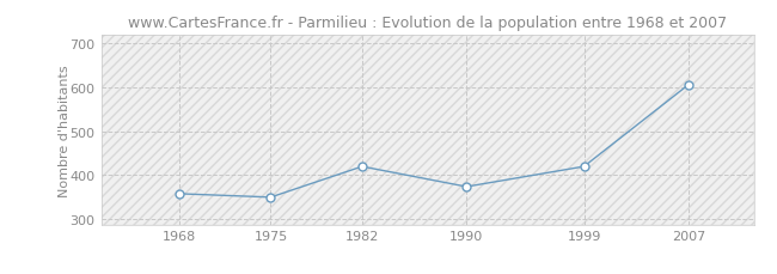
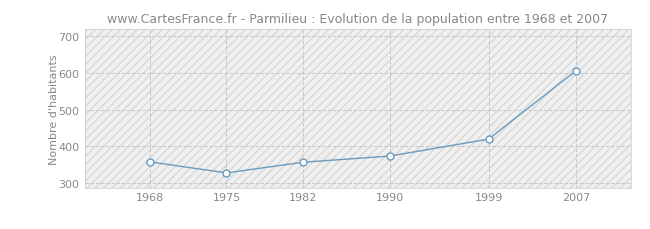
1975: 350 -> 328
1982: 420 -> 357
